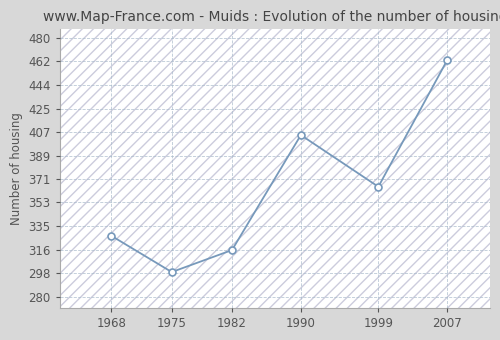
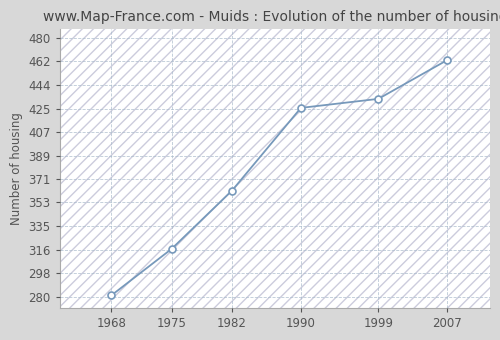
1968: 327 -> 281
1975: 299 -> 317
1982: 316 -> 362
1990: 405 -> 426
1999: 365 -> 433
